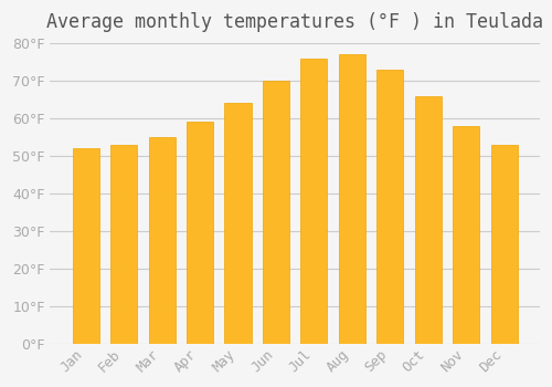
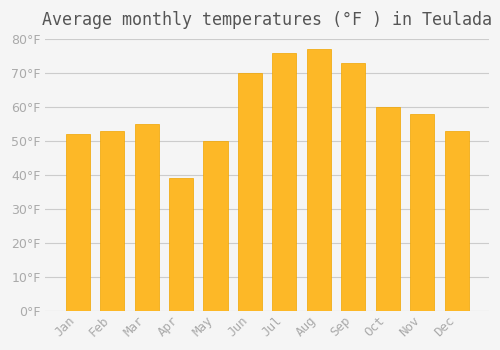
Apr: 59°F -> 39°F
May: 64°F -> 50°F
Oct: 66°F -> 60°F
